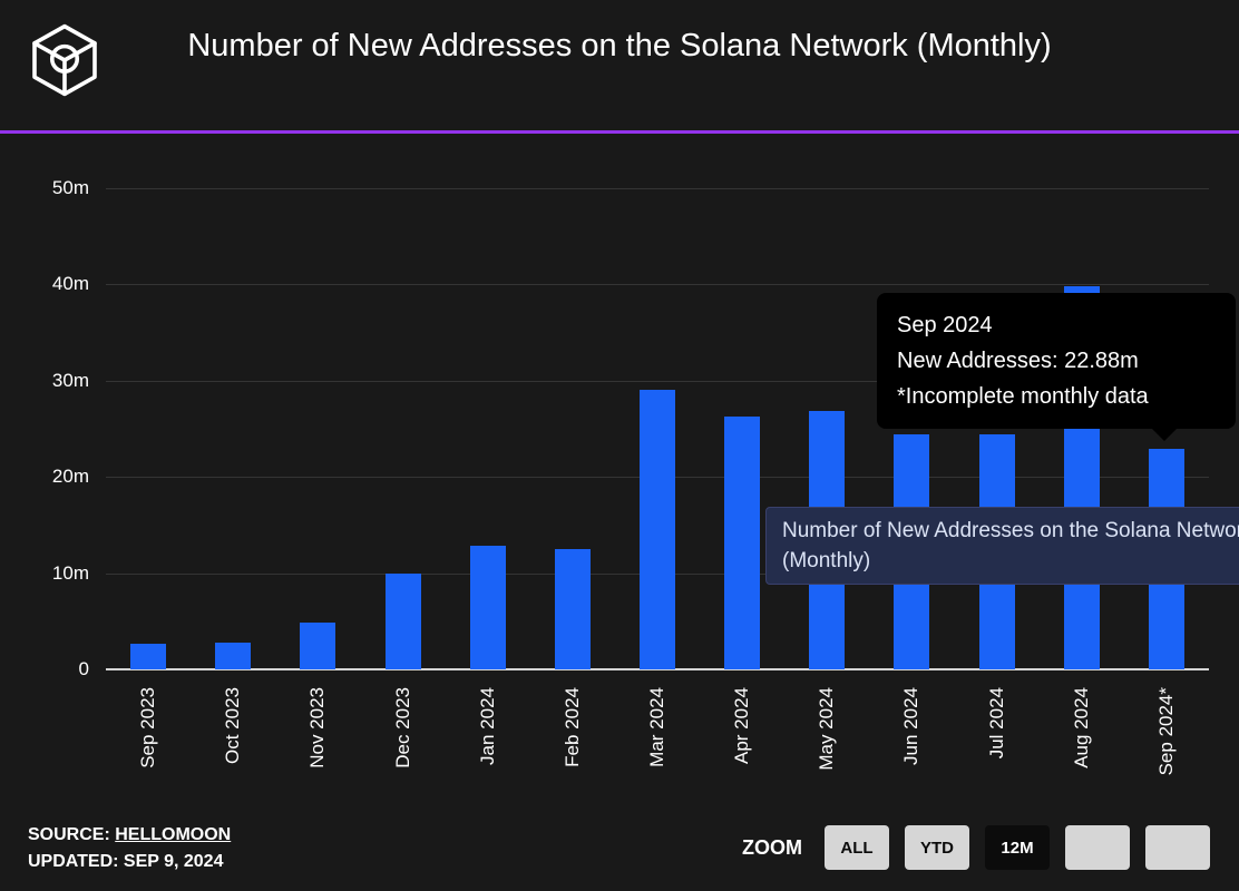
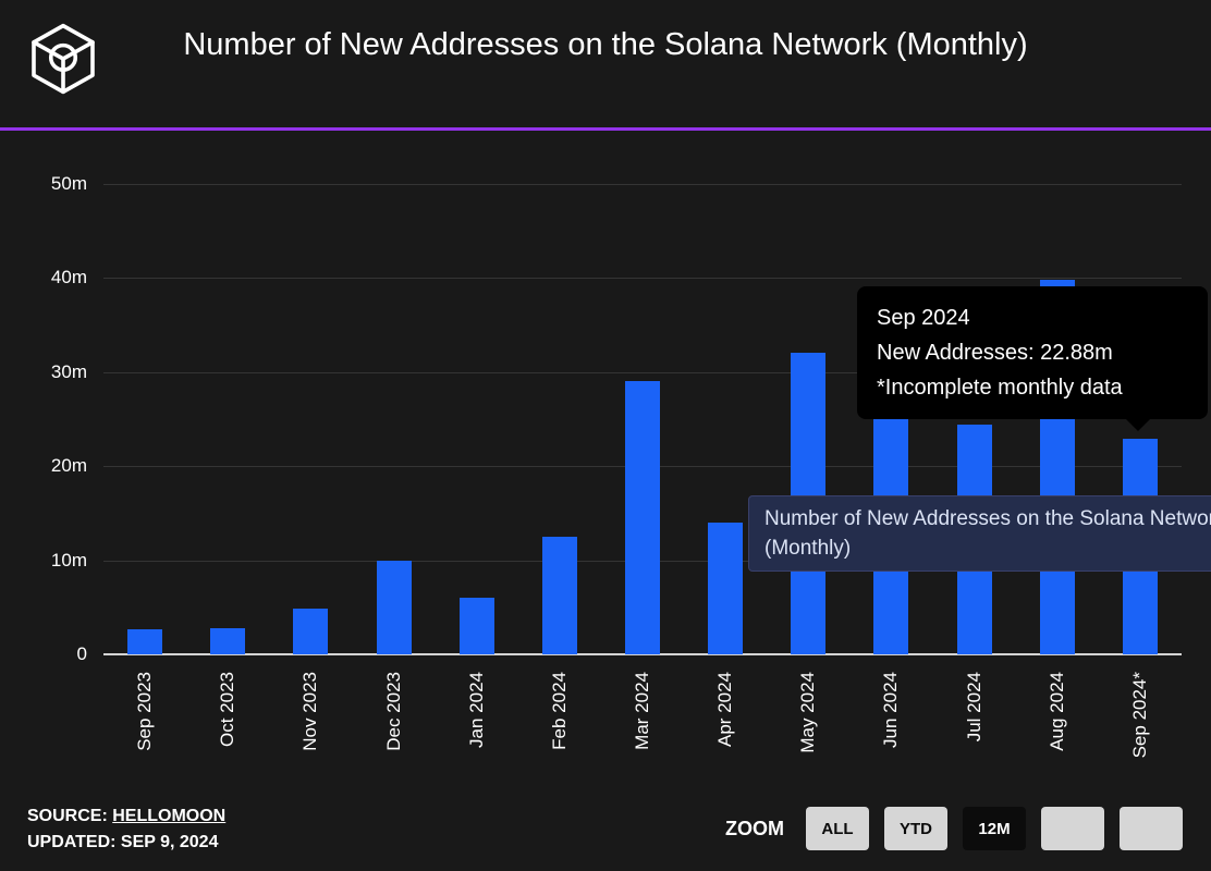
Jan 2024: 13m -> 6m
Apr 2024: 26m -> 14m
May 2024: 27m -> 32m
Jun 2024: 24m -> 34m
